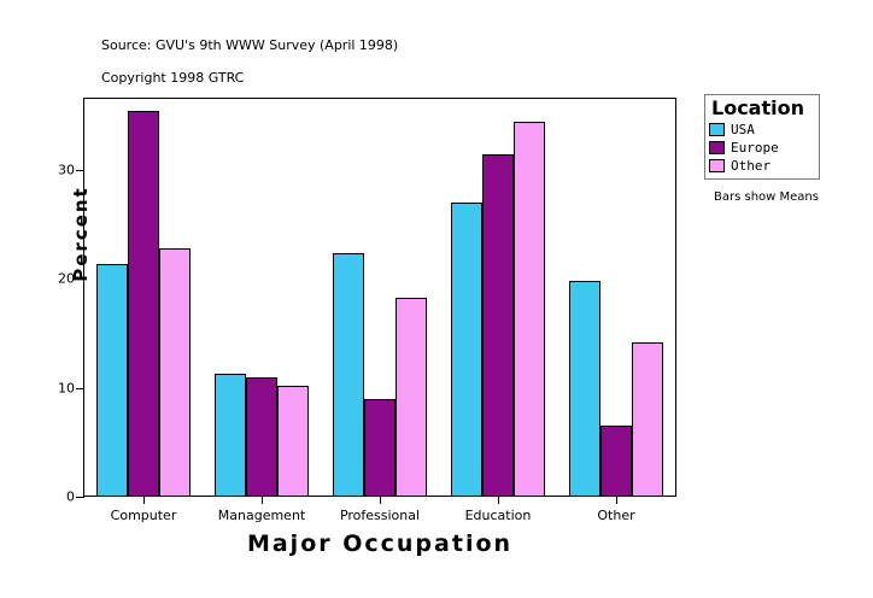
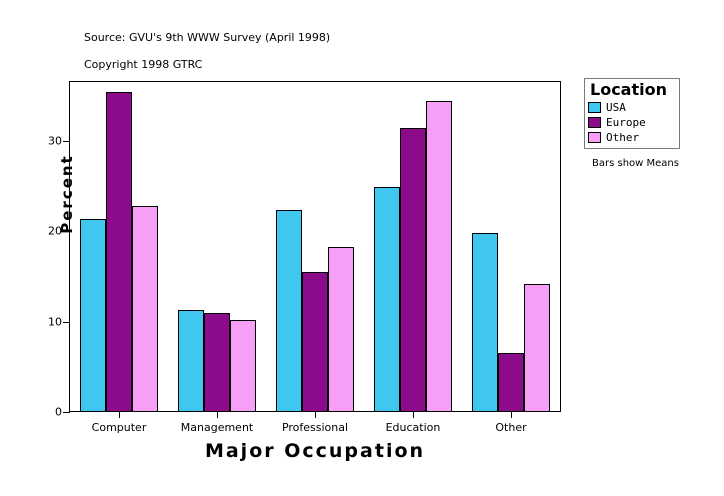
Europe/Professional: 9 -> 16
USA/Education: 27 -> 25
